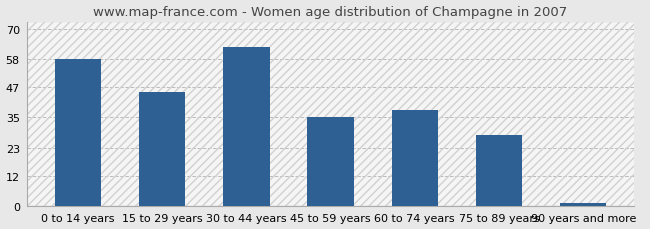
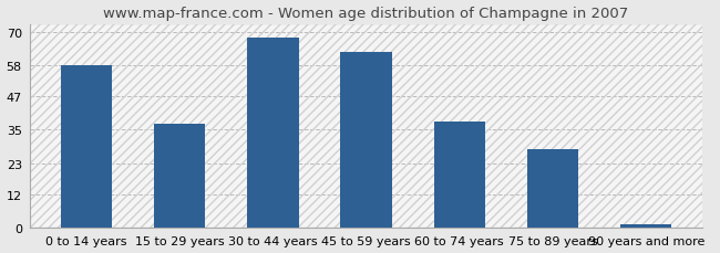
15 to 29 years: 45 -> 37
30 to 44 years: 63 -> 68
45 to 59 years: 35 -> 63
